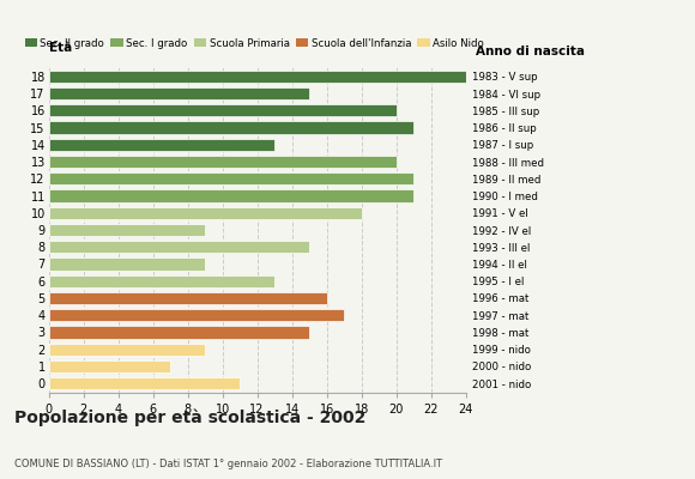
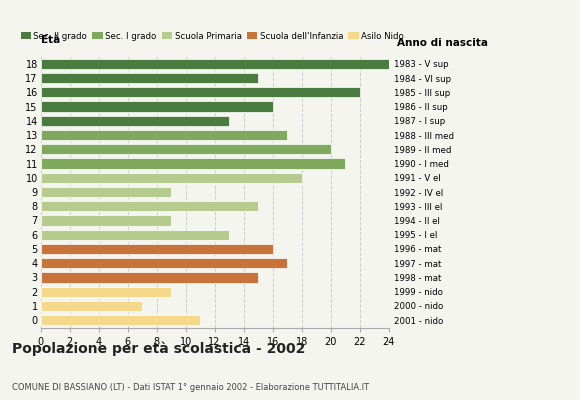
16: 20 -> 22
15: 21 -> 16
13: 20 -> 17
12: 21 -> 20
